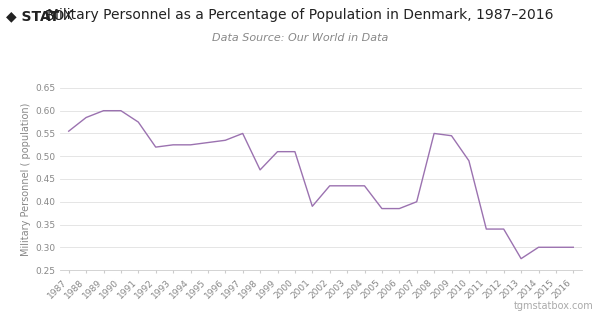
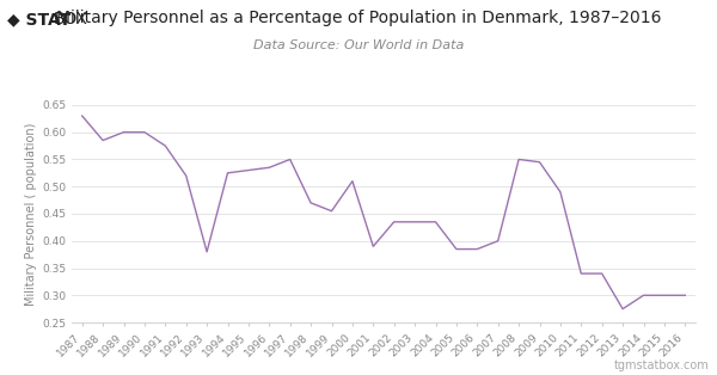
1987: 0.555 -> 0.630
1993: 0.525 -> 0.380
1999: 0.510 -> 0.455
